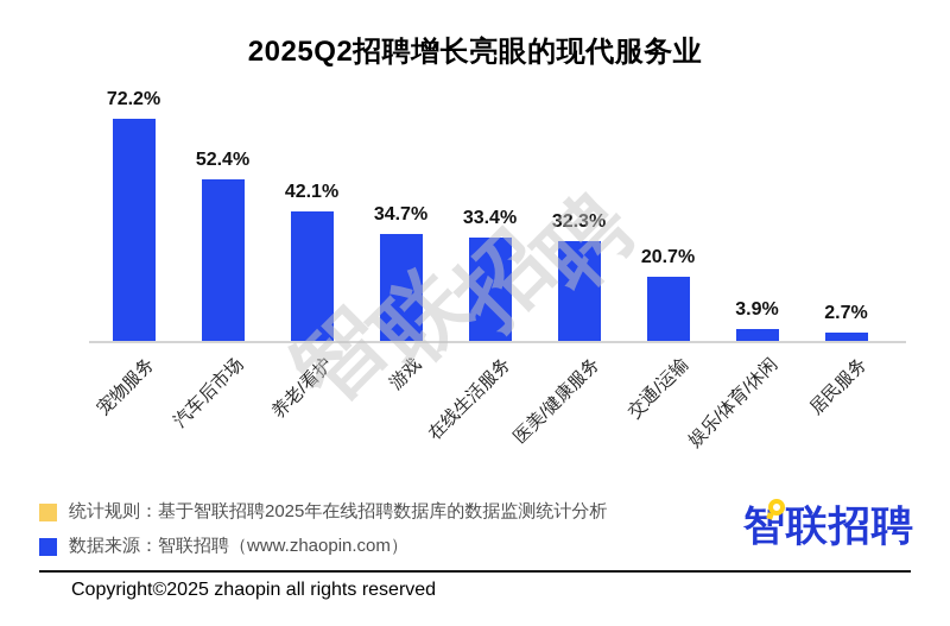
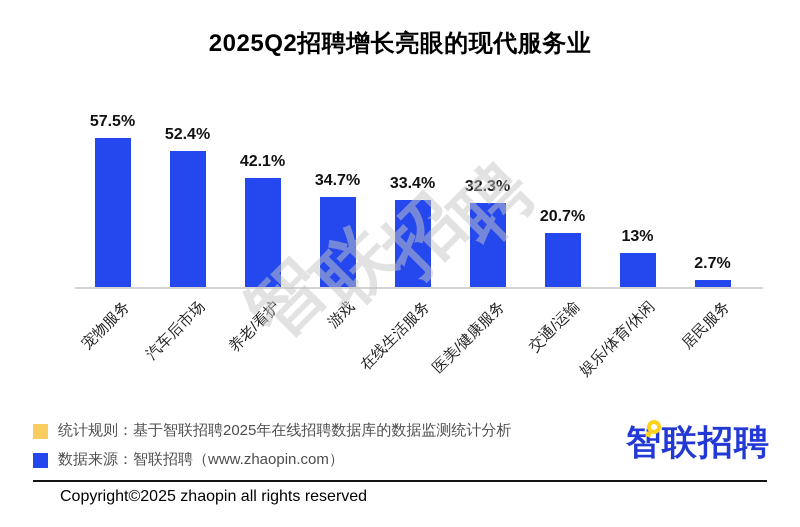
宠物服务: 72.2% -> 57.5%
娱乐/体育/休闲: 3.9% -> 13%
